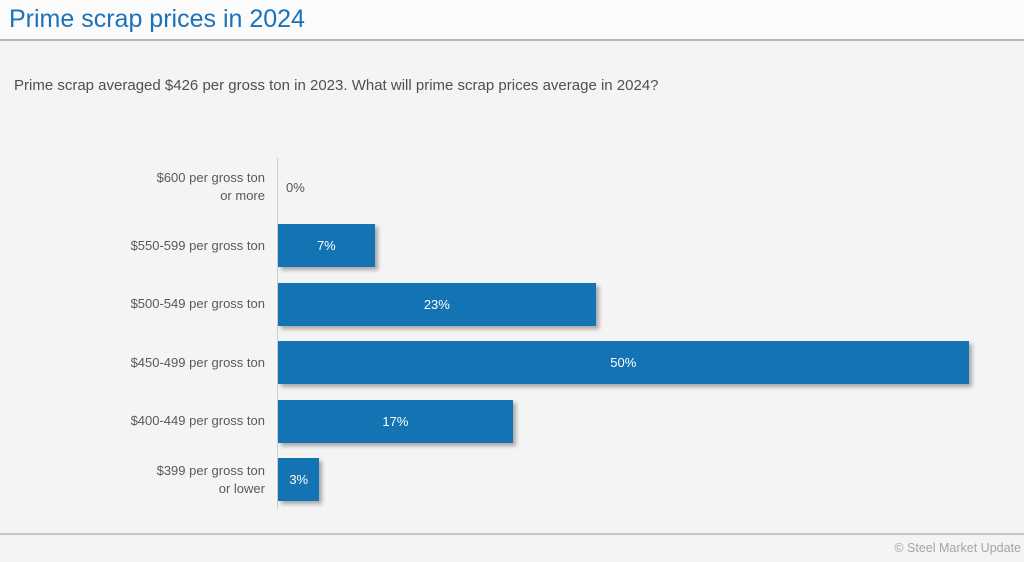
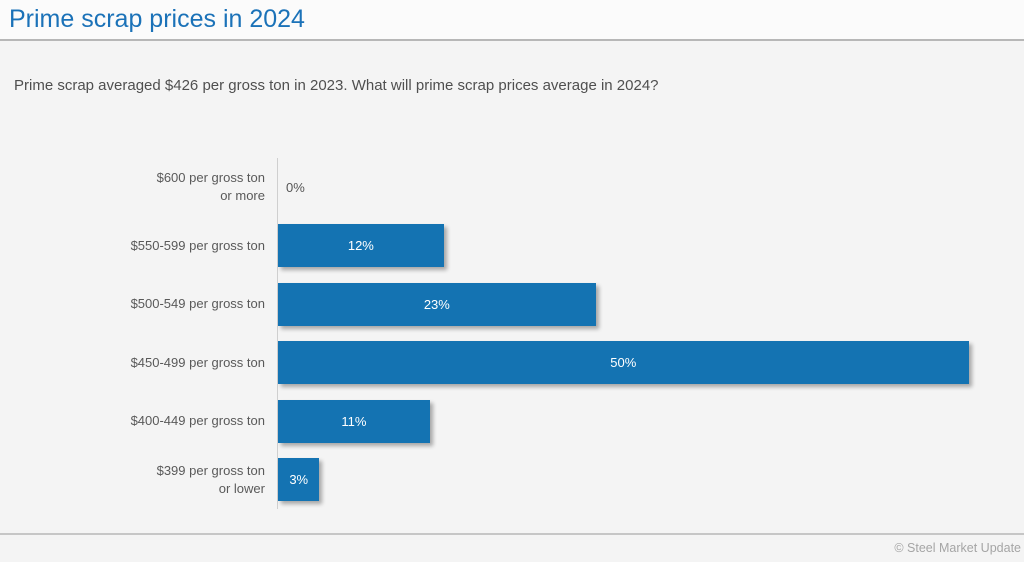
$550-599 per gross ton: 7% -> 12%
$400-449 per gross ton: 17% -> 11%
